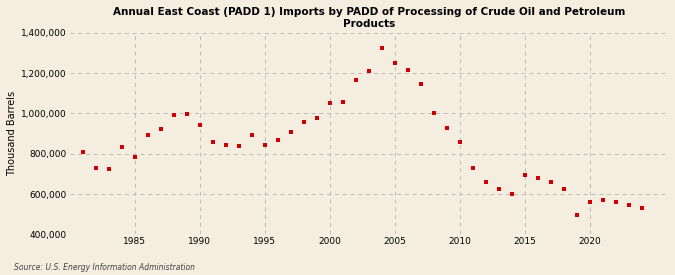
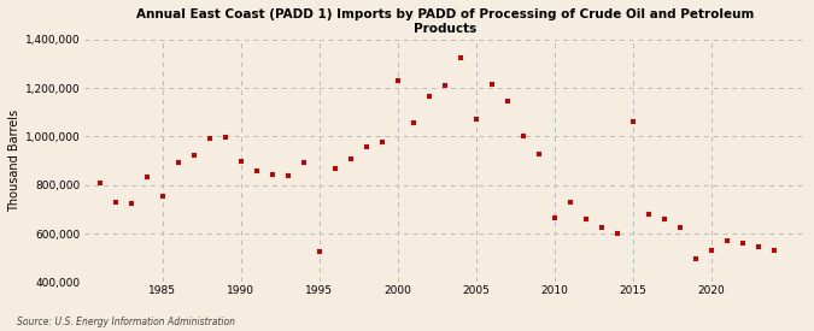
1985: 785,000 -> 755,000
1990: 945,000 -> 900,000
1995: 845,000 -> 525,000
2000: 1,050,000 -> 1,230,000
2005: 1,250,000 -> 1,070,000
2010: 860,000 -> 665,000
2015: 695,000 -> 1,060,000
2020: 560,000 -> 530,000
